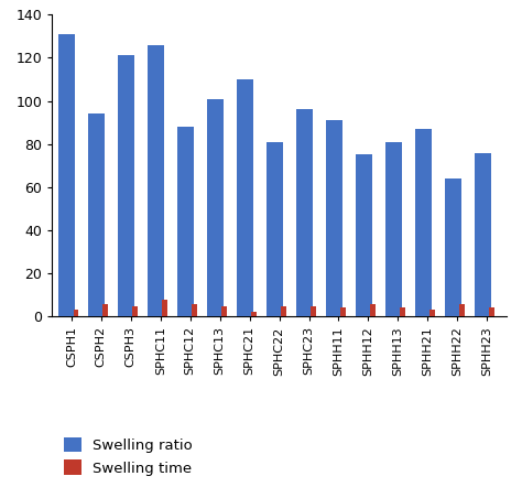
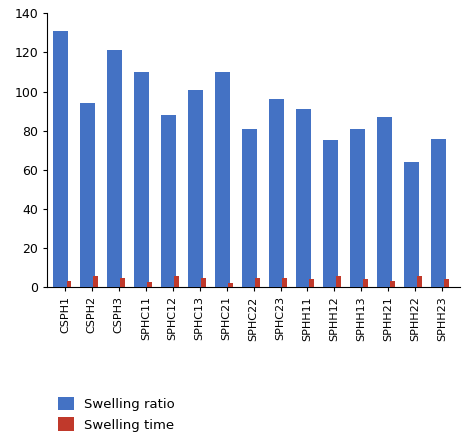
Swelling ratio/SPHC11: 126 -> 110
Swelling time/SPHC11: 8 -> 2
